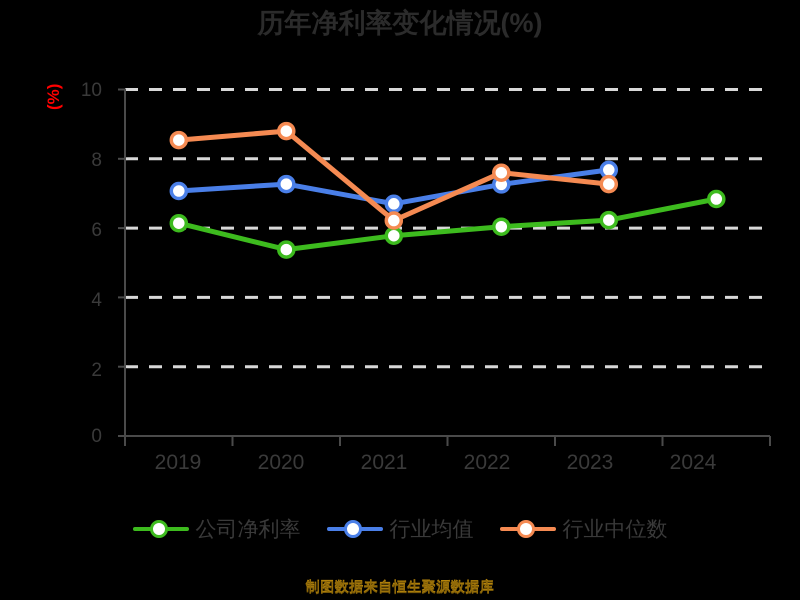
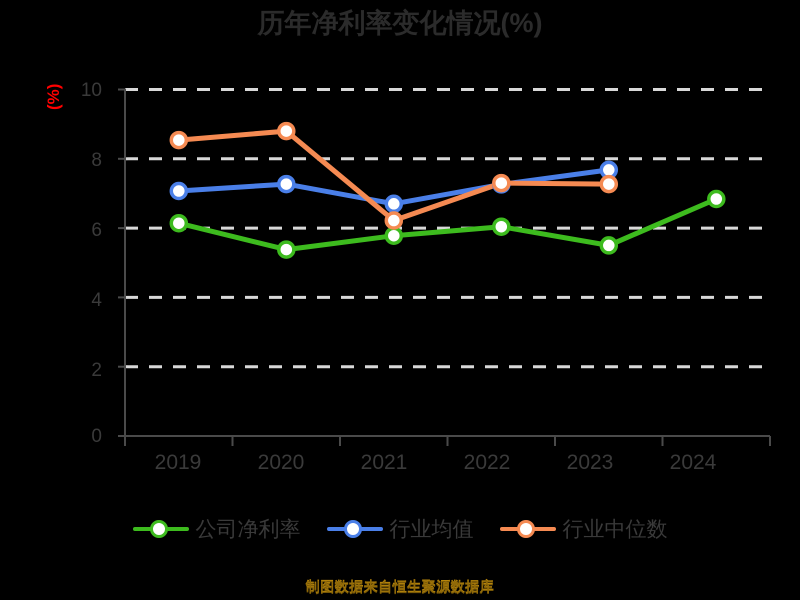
行业中位数/2022: 7.6 -> 7.3
公司净利率/2023: 6.2 -> 5.5
